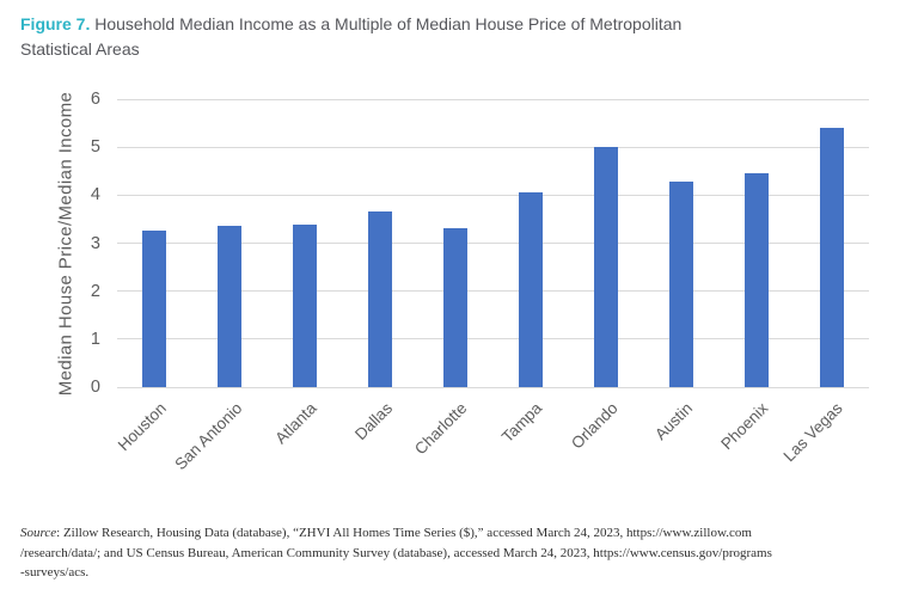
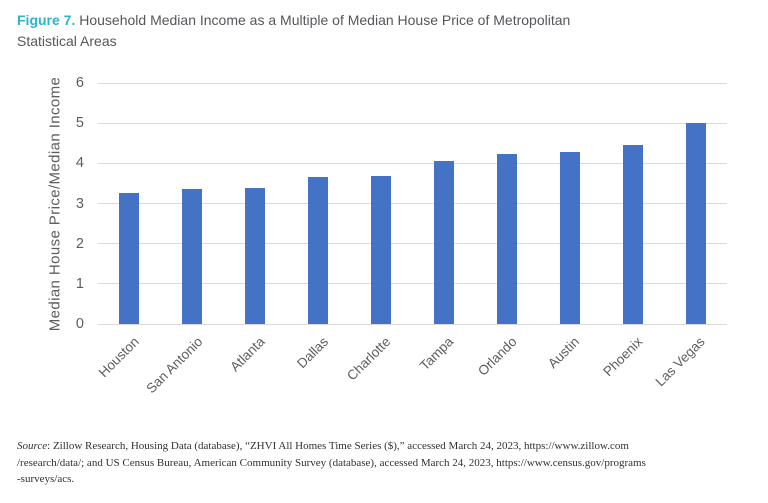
Charlotte: 3.3 -> 3.7
Orlando: 5.0 -> 4.2
Las Vegas: 5.4 -> 5.0
